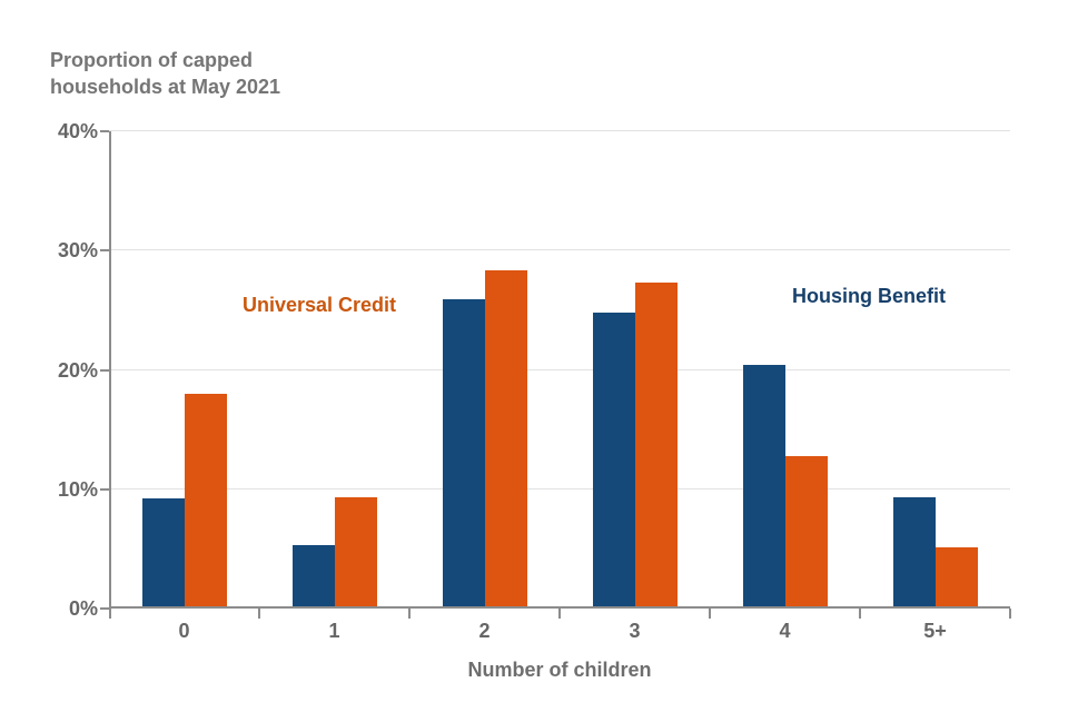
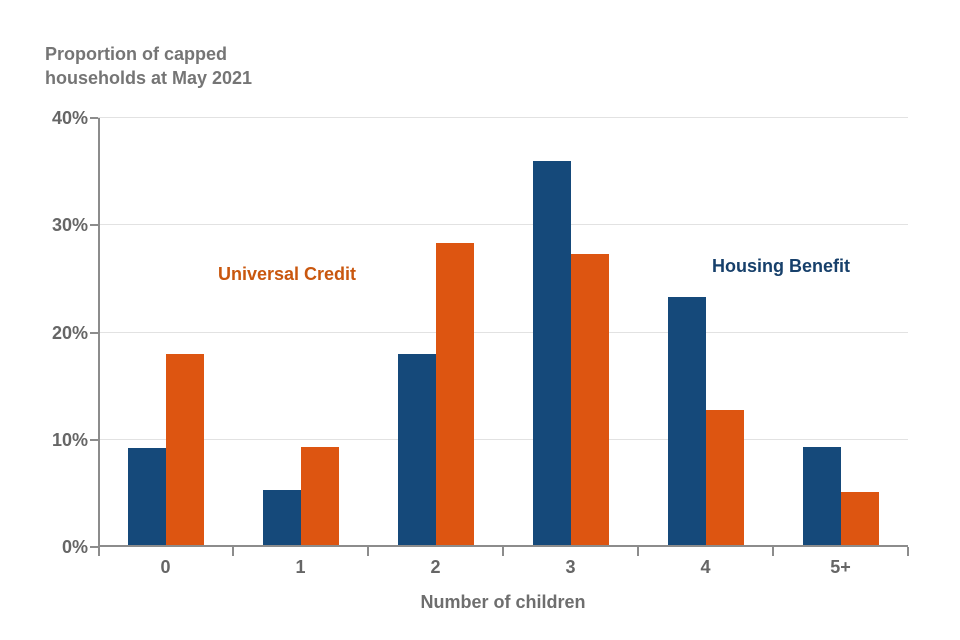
Housing Benefit/2: 25.7% -> 17.8%
Housing Benefit/3: 24.6% -> 35.8%
Housing Benefit/4: 20.2% -> 23.1%
